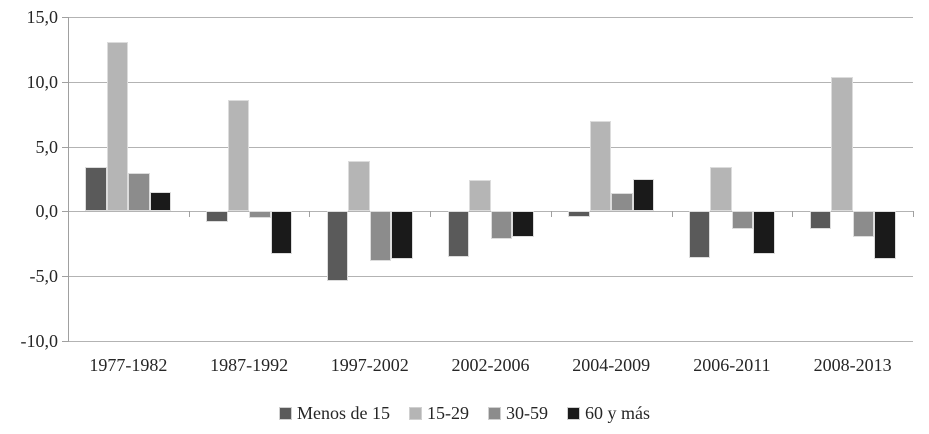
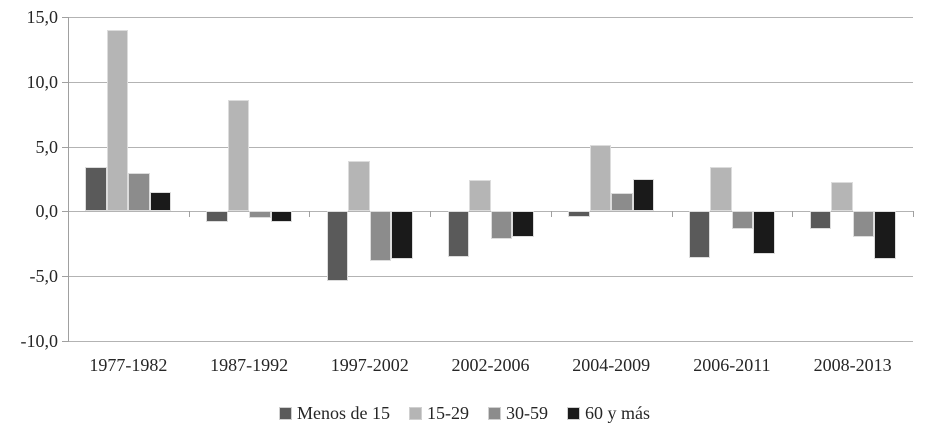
15-29/1977-1982: 13,1 -> 14,0
60 y más/1987-1992: -3,3 -> -0,8
15-29/2004-2009: 7,0 -> 5,1
15-29/2008-2013: 10,4 -> 2,3
